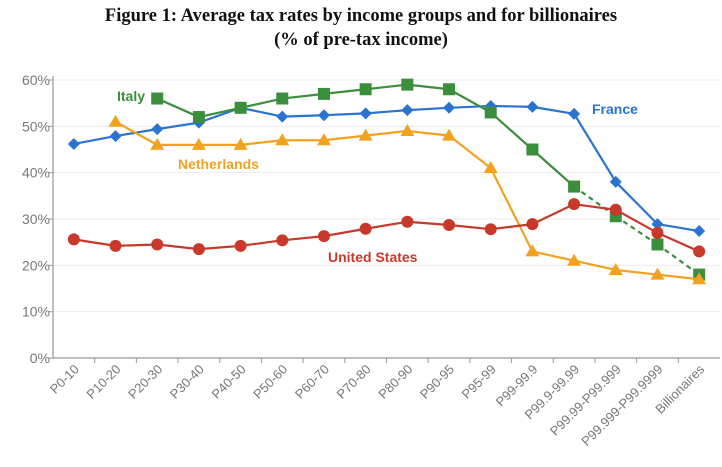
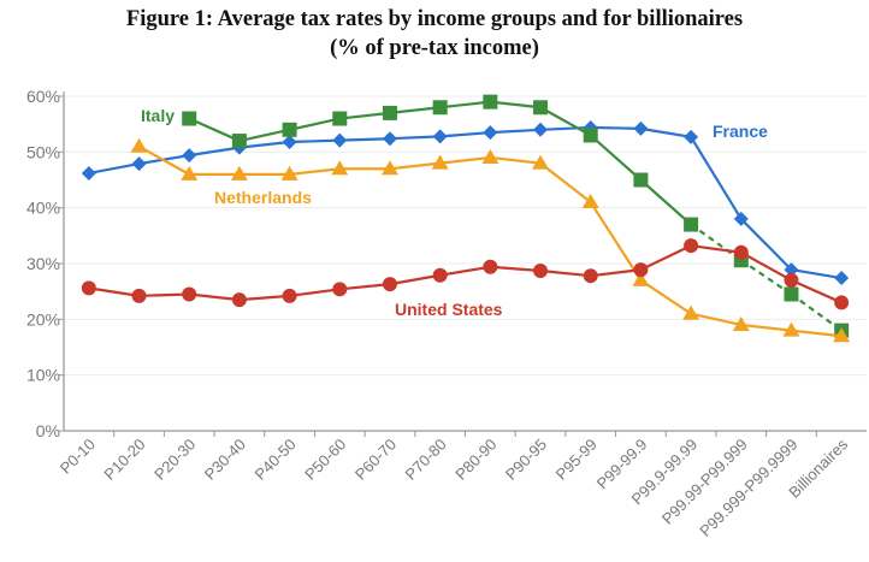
France/P40-50: 54% -> 52%
Netherlands/P99-99.9: 23% -> 27%
